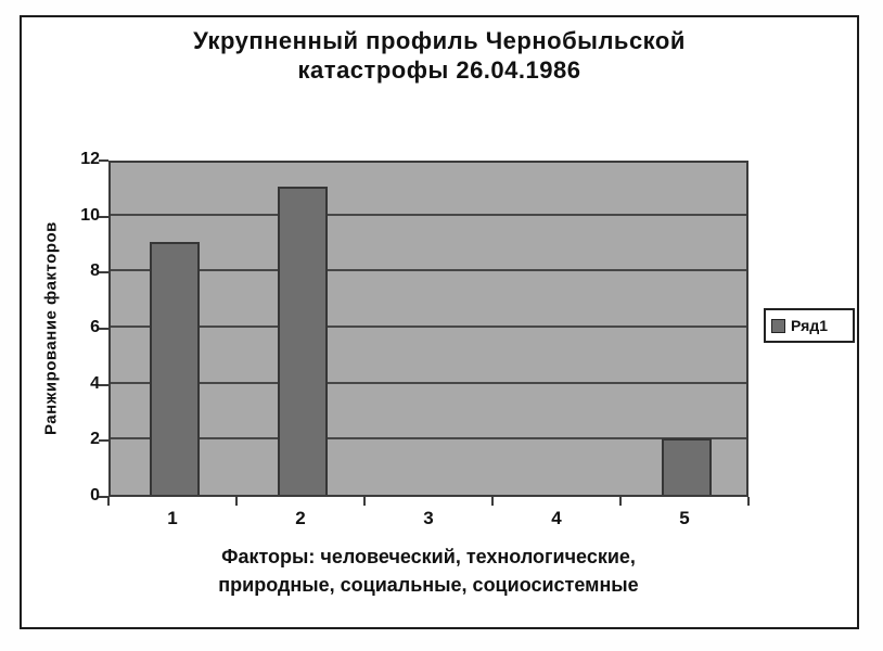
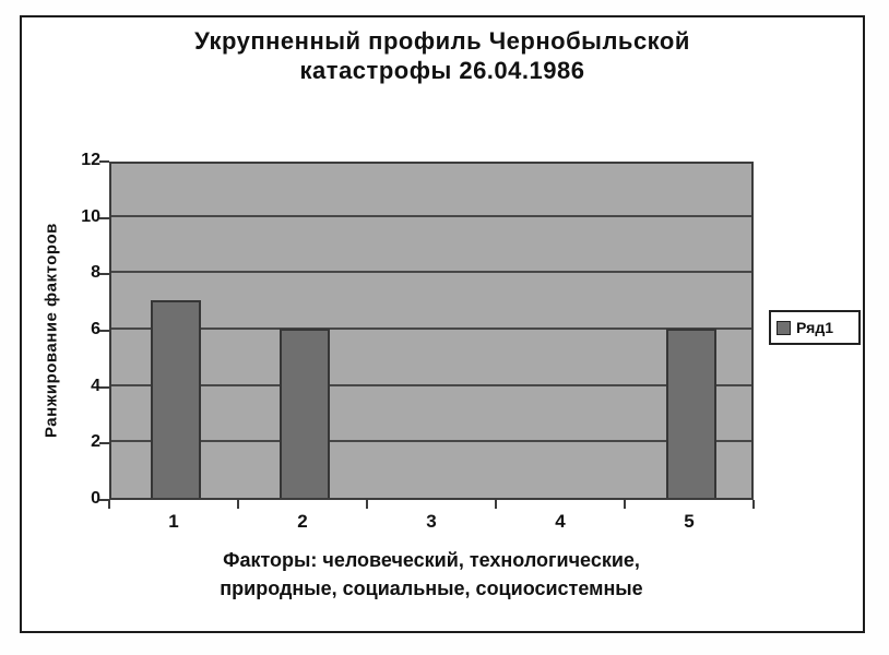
1: 9 -> 7
2: 11 -> 6
5: 2 -> 6
